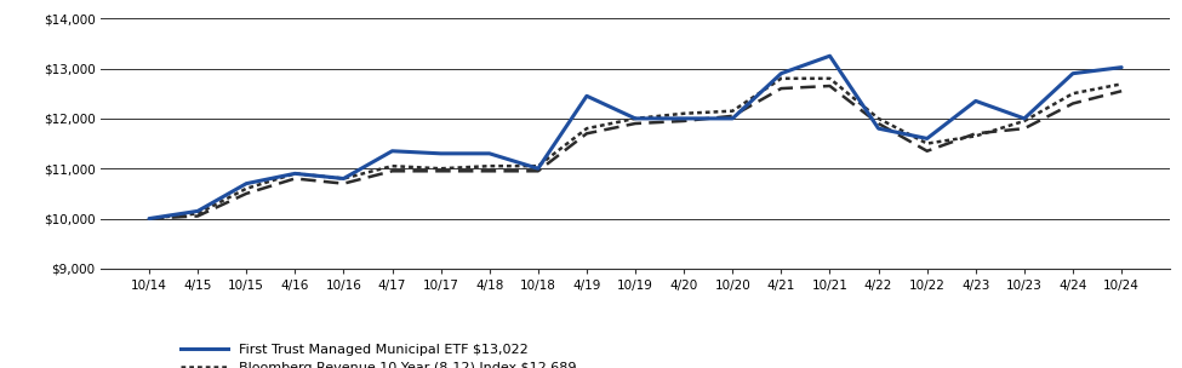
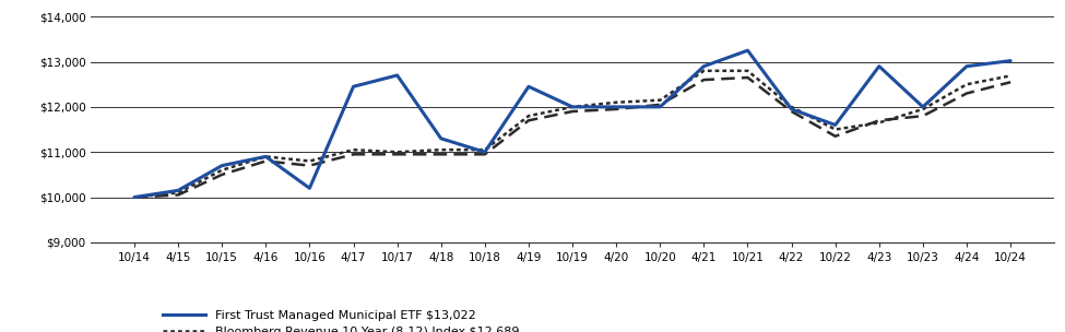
First Trust Managed Municipal ETF $13,022/10/16: $10,800 -> $10,200
First Trust Managed Municipal ETF $13,022/4/17: $11,350 -> $12,450
First Trust Managed Municipal ETF $13,022/10/17: $11,300 -> $12,700
First Trust Managed Municipal ETF $13,022/4/22: $11,800 -> $11,950
First Trust Managed Municipal ETF $13,022/4/23: $12,350 -> $12,900
